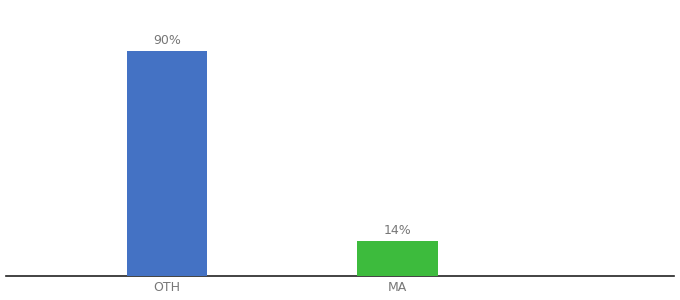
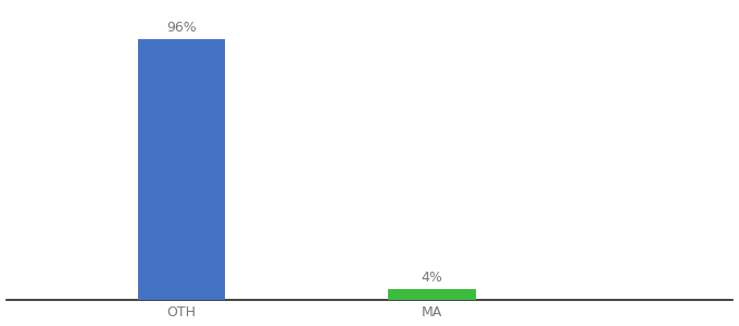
OTH: 90% -> 96%
MA: 14% -> 4%
